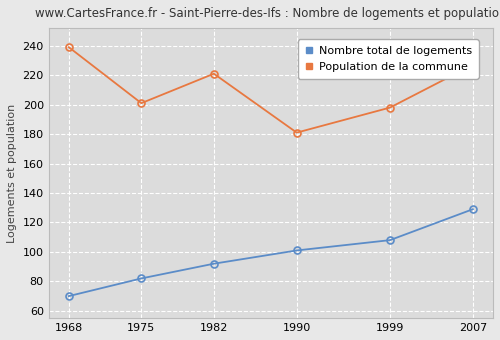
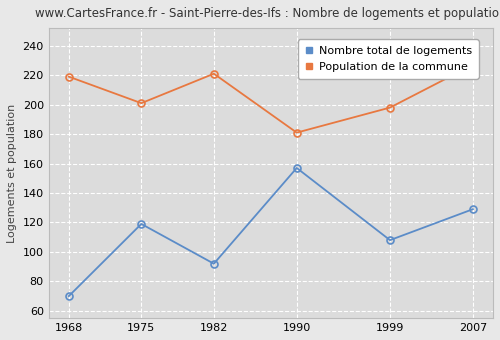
Population de la commune/1968: 239 -> 219
Nombre total de logements/1975: 82 -> 119
Nombre total de logements/1990: 101 -> 157
